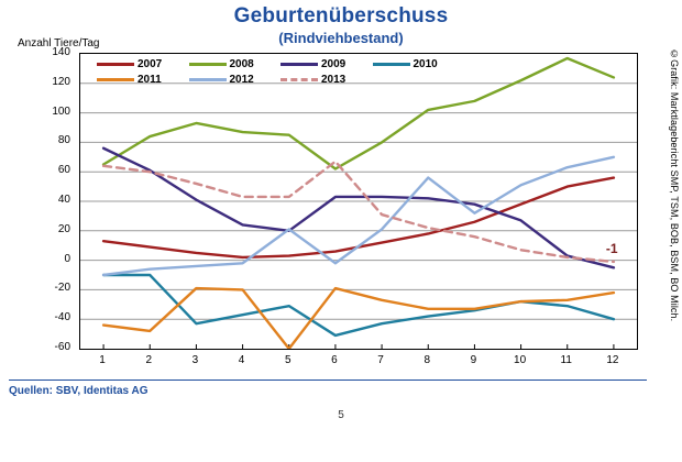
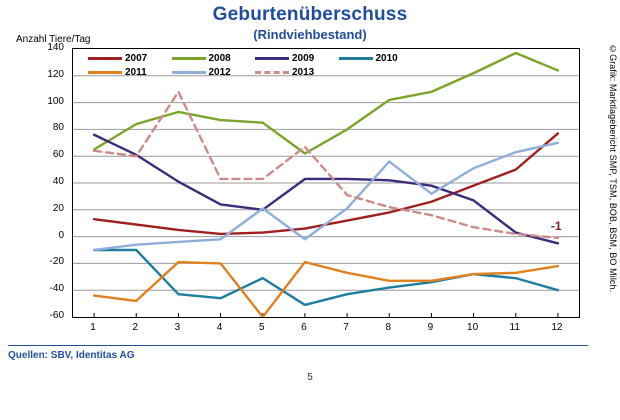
2013/3: 52 -> 108
2010/4: -37 -> -46
2007/12: 56 -> 77
